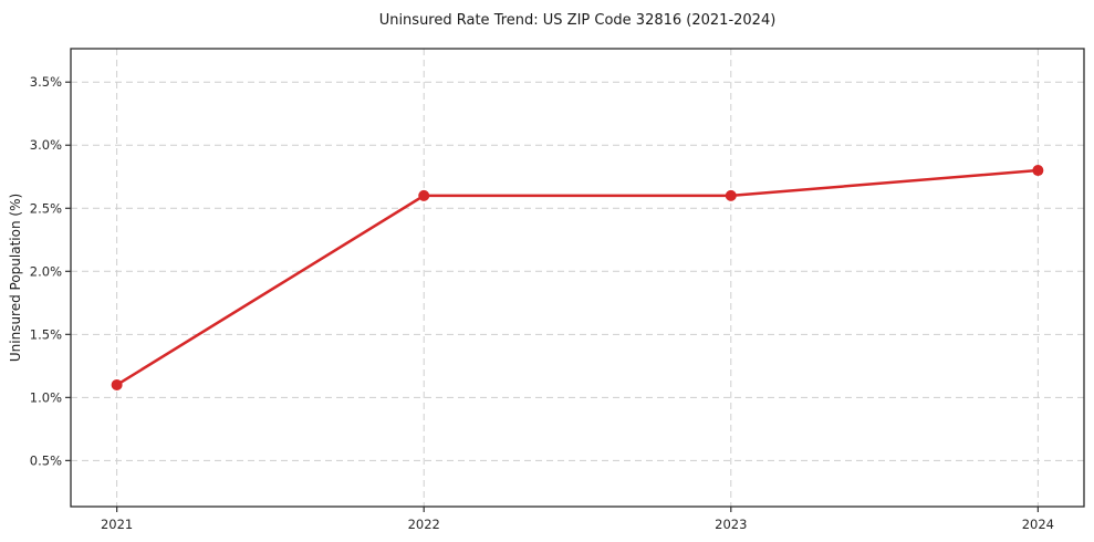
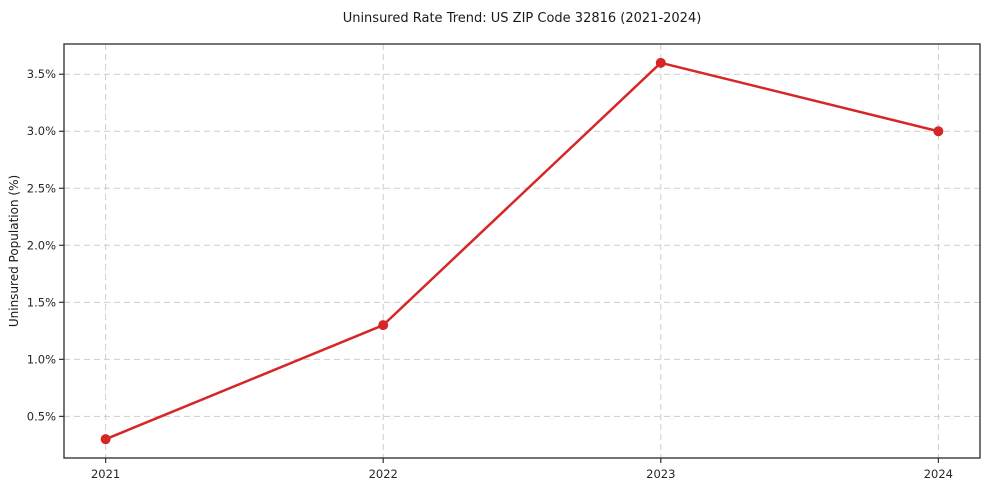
2021: 1.1% -> 0.3%
2022: 2.6% -> 1.3%
2023: 2.6% -> 3.6%
2024: 2.8% -> 3.0%
